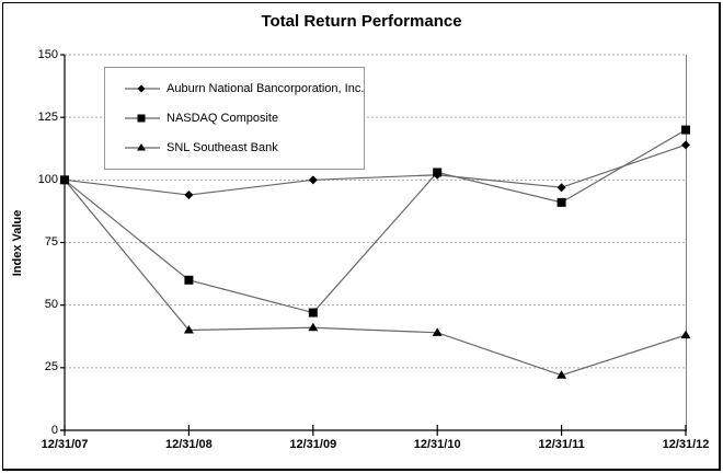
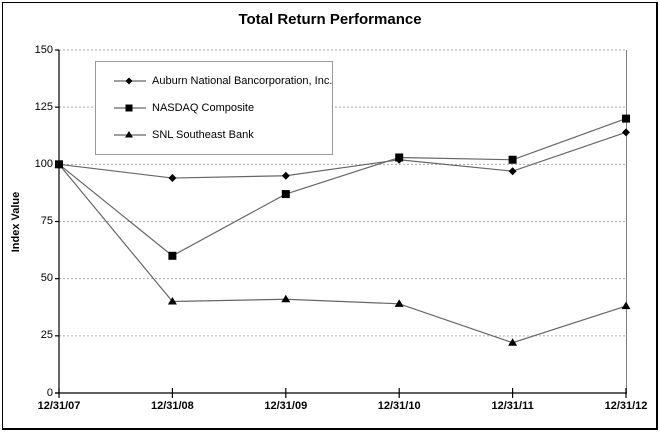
Auburn National Bancorporation, Inc./12/31/09: 100 -> 95
NASDAQ Composite/12/31/09: 47 -> 87
NASDAQ Composite/12/31/11: 91 -> 102
